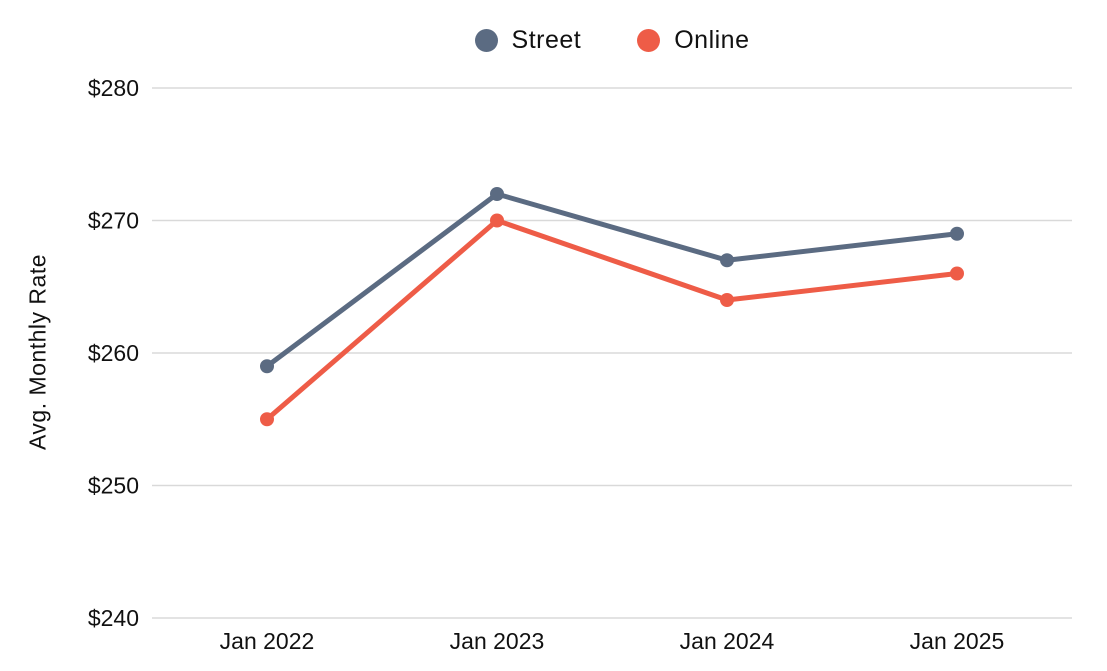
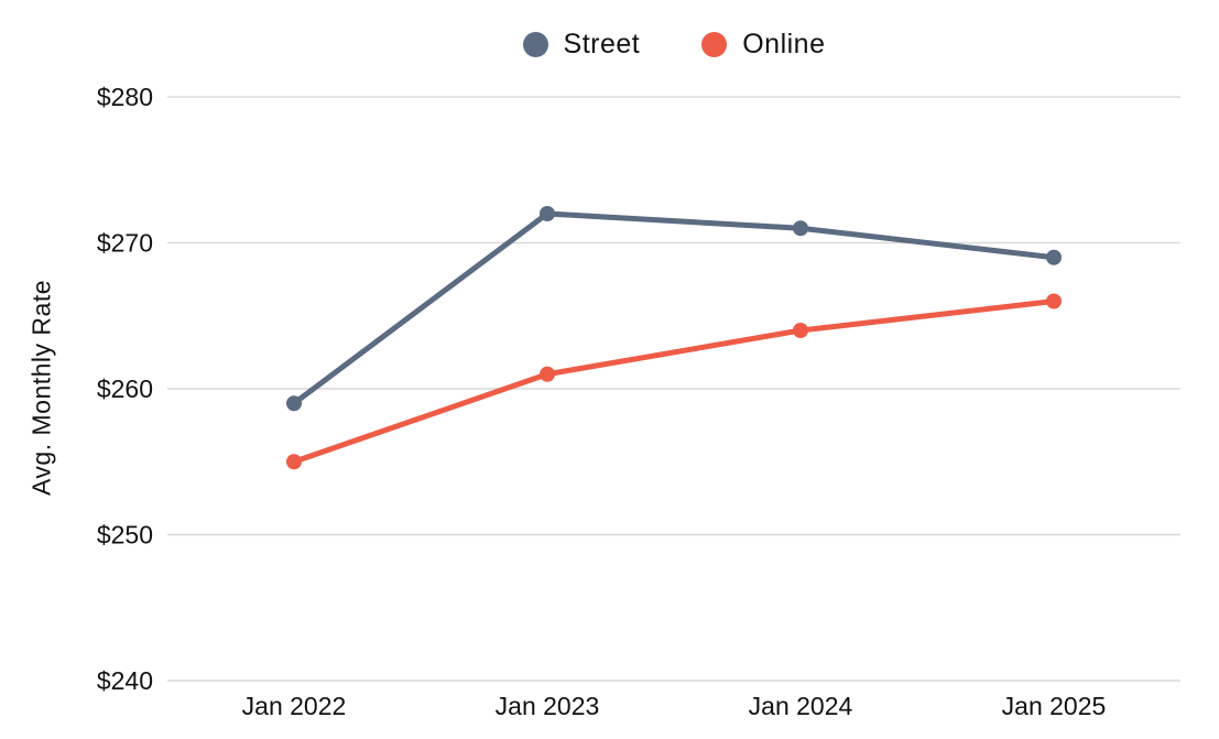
Online/Jan 2023: $270 -> $261
Street/Jan 2024: $267 -> $271
